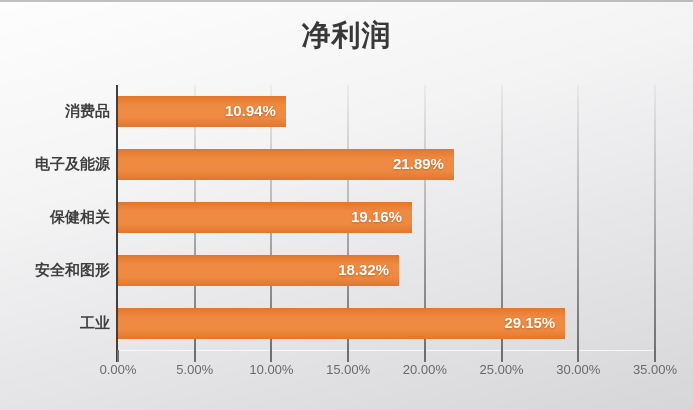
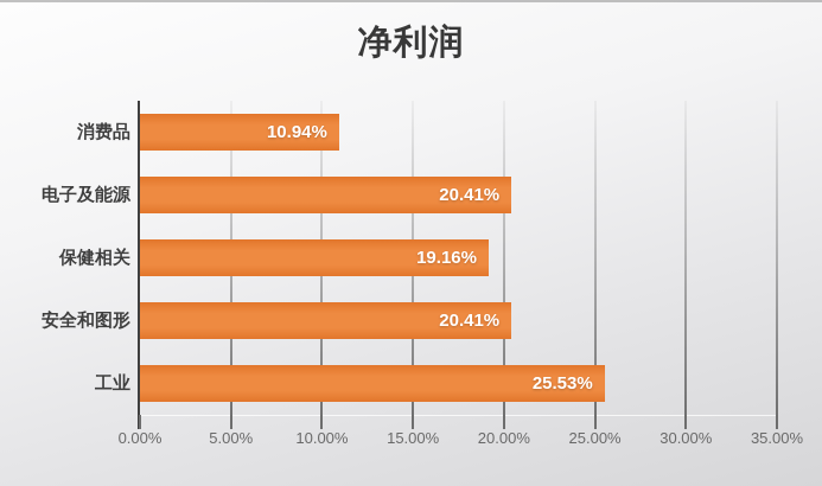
电子及能源: 21.89% -> 20.41%
安全和图形: 18.32% -> 20.41%
工业: 29.15% -> 25.53%
